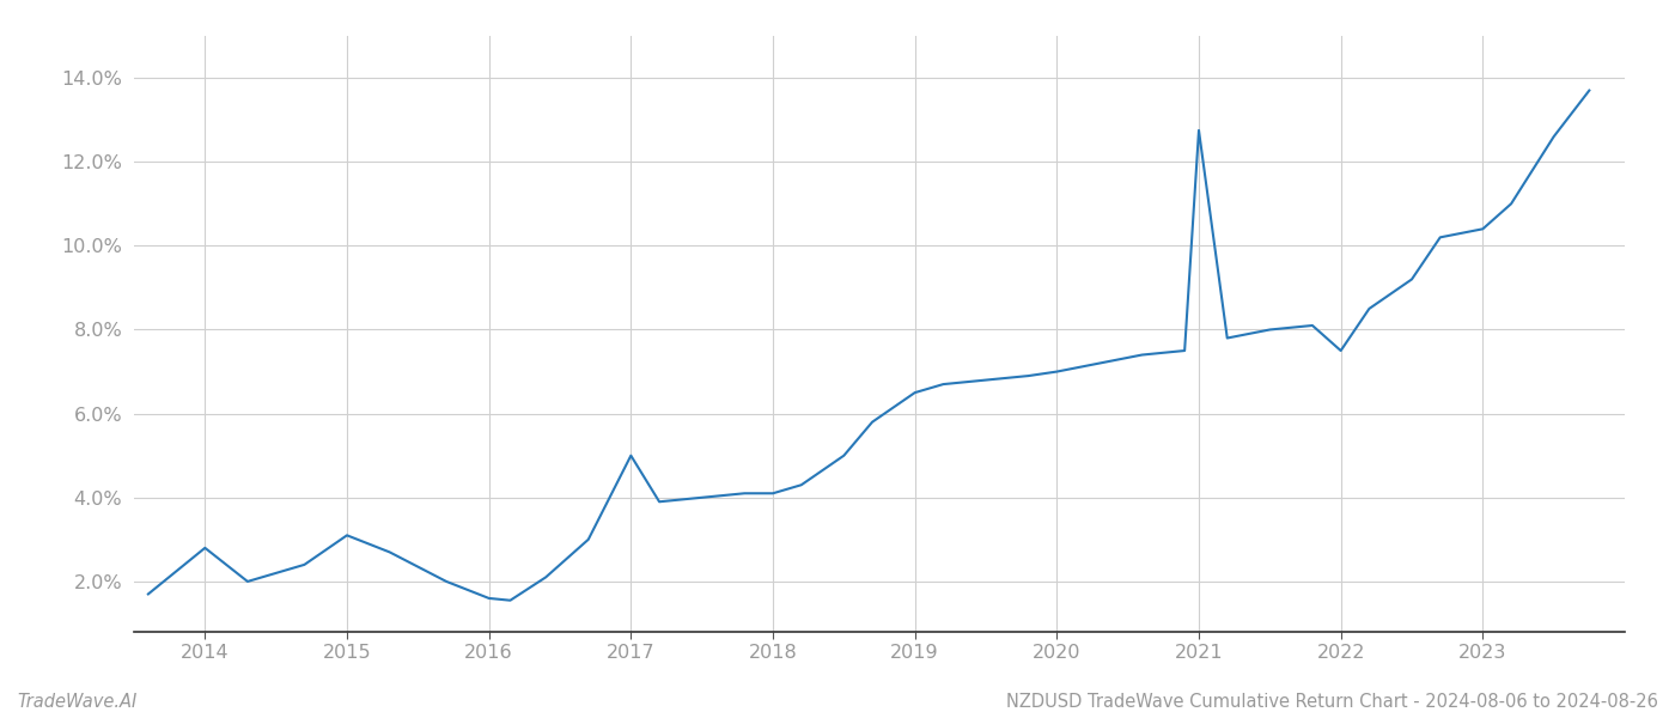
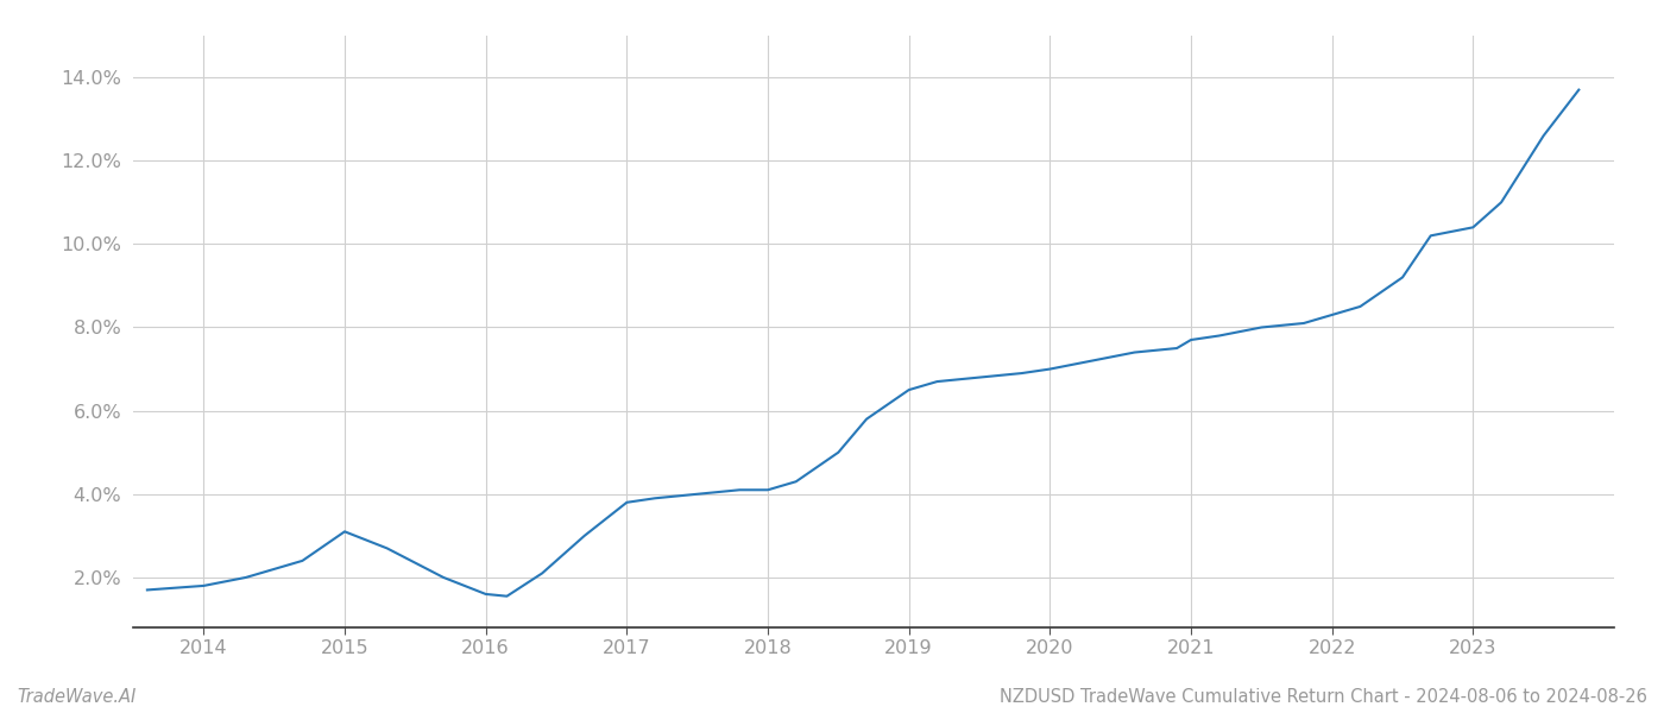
2014: 2.80% -> 1.80%
2017: 5.00% -> 3.80%
2021: 12.75% -> 7.70%
2022: 7.50% -> 8.30%
